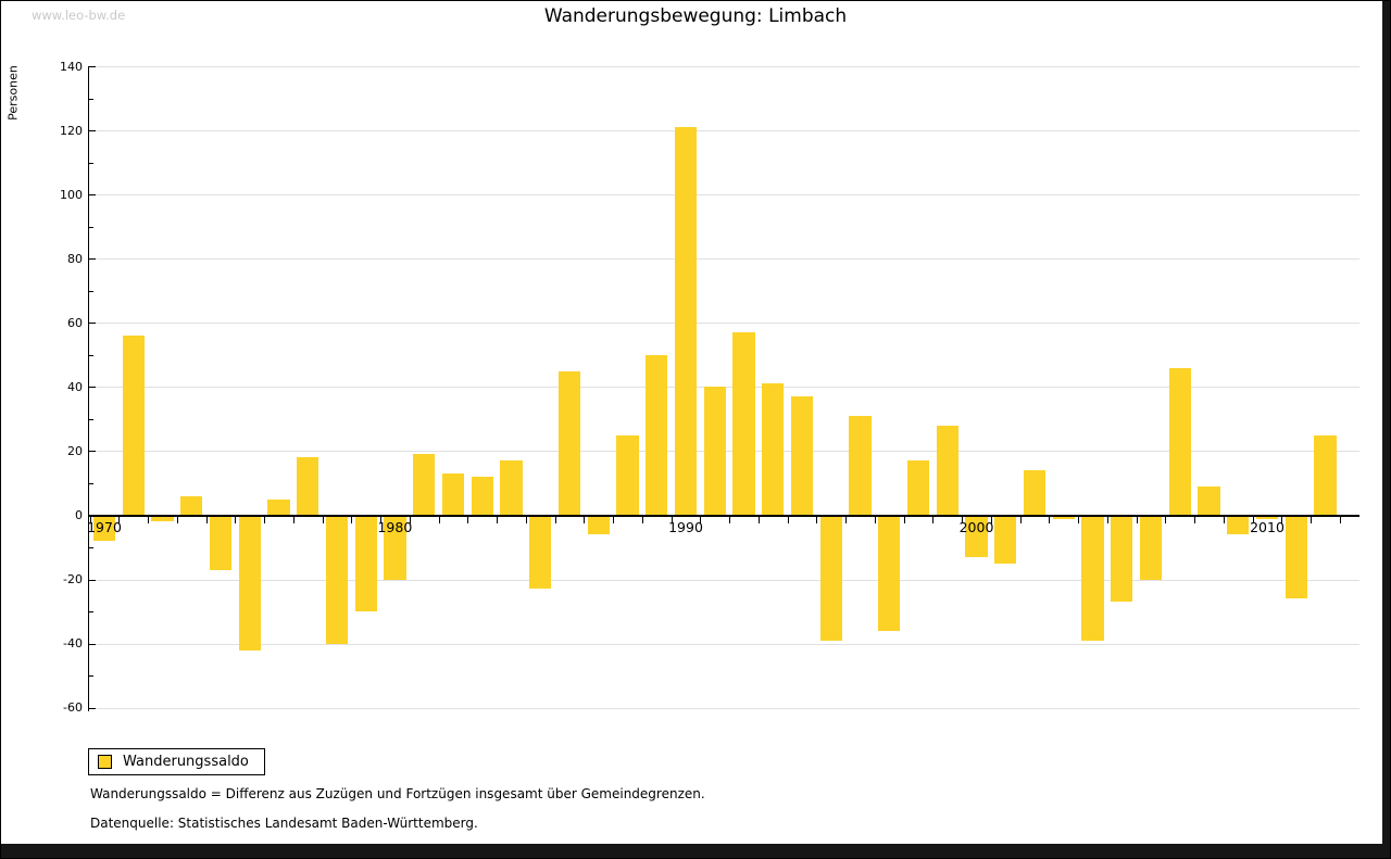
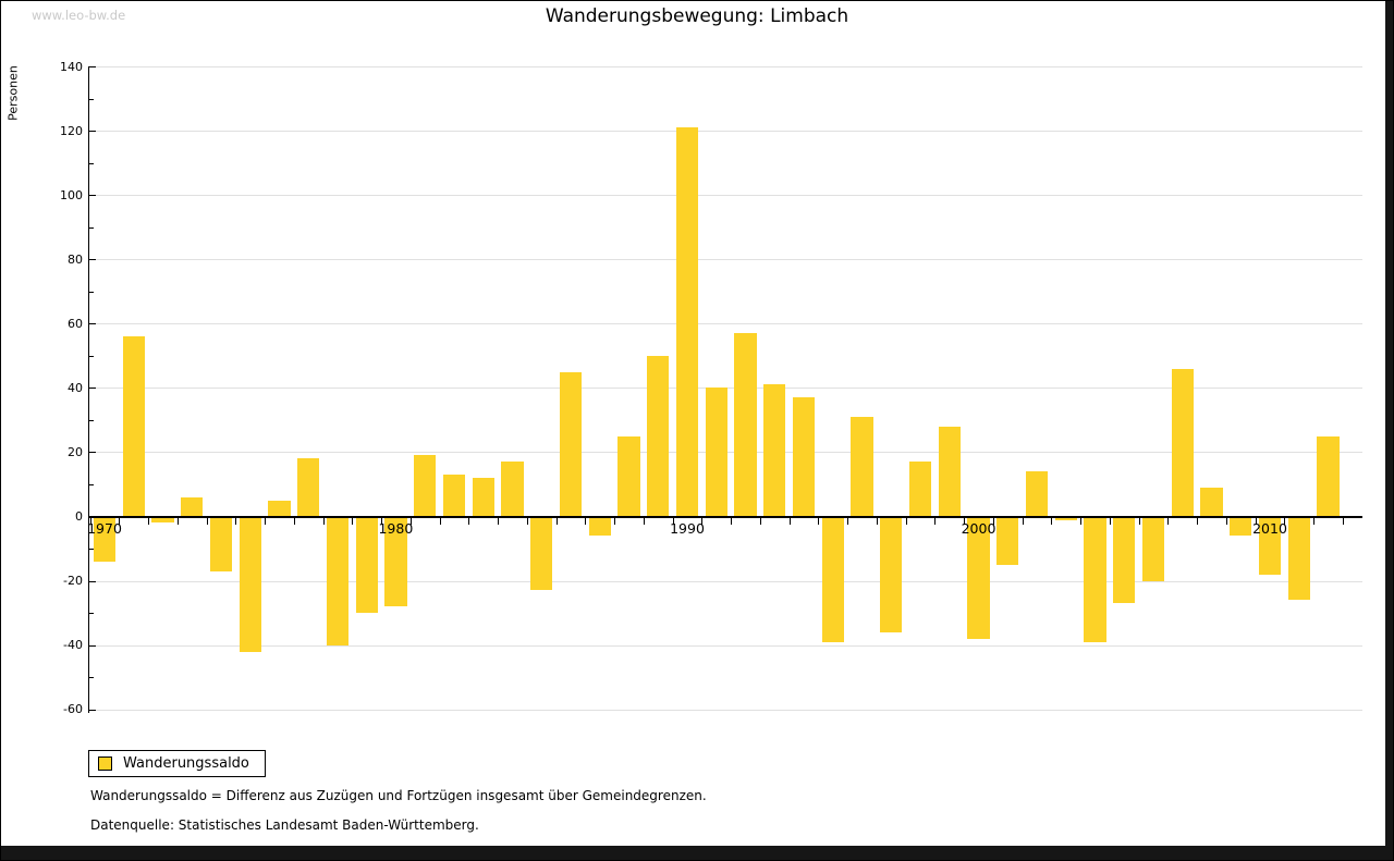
1970: -8 -> -14
1980: -20 -> -28
2000: -13 -> -38
2010: -1 -> -18
